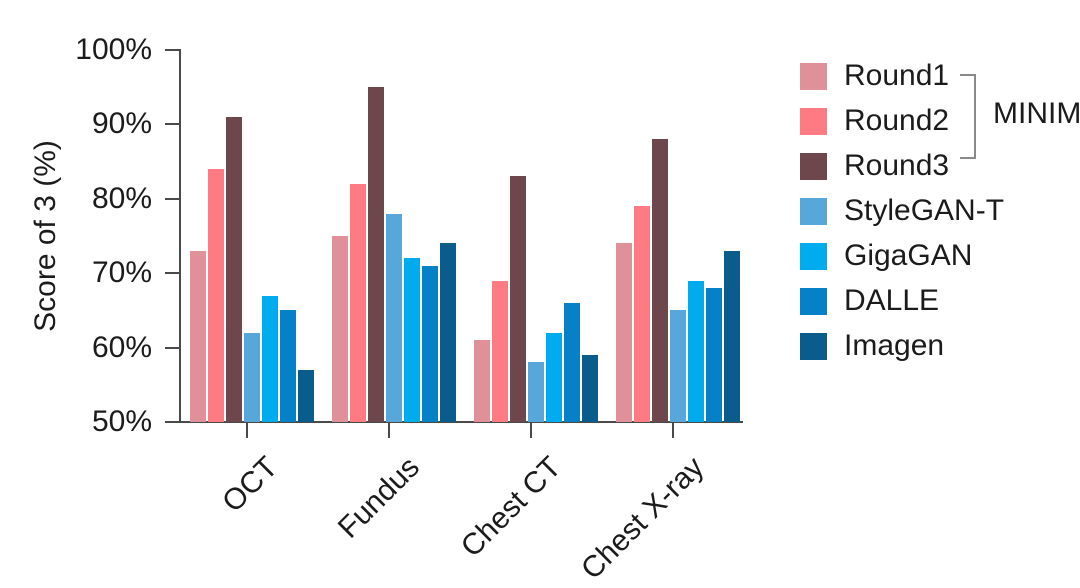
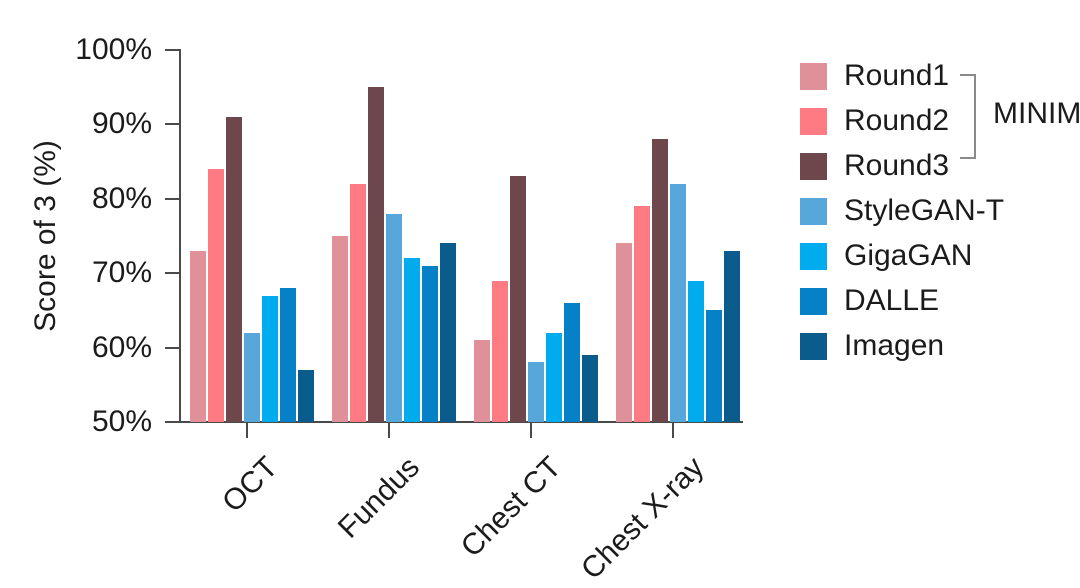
DALLE/OCT: 65% -> 68%
StyleGAN-T/Chest X-ray: 65% -> 82%
DALLE/Chest X-ray: 68% -> 65%
